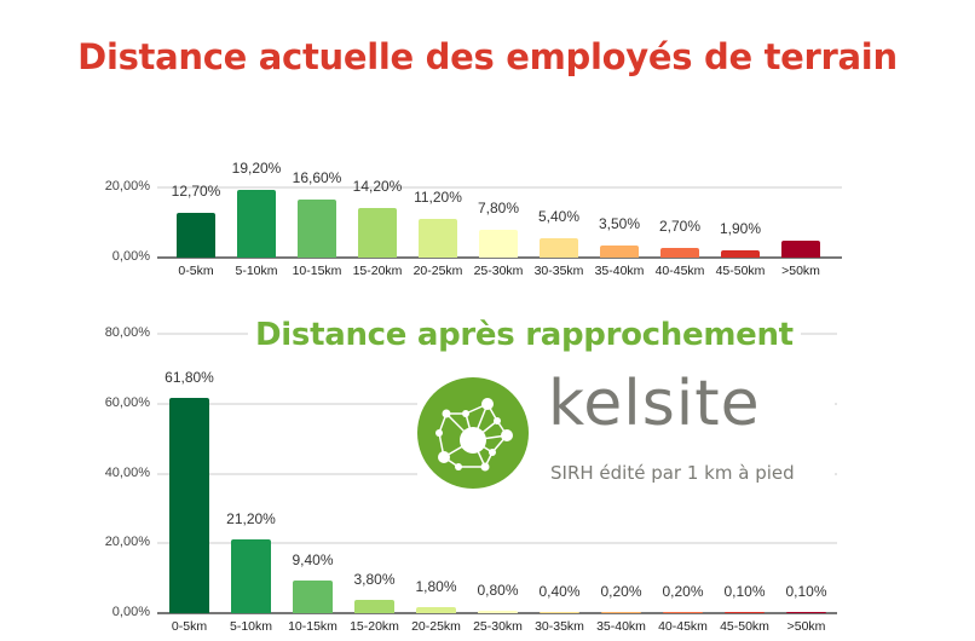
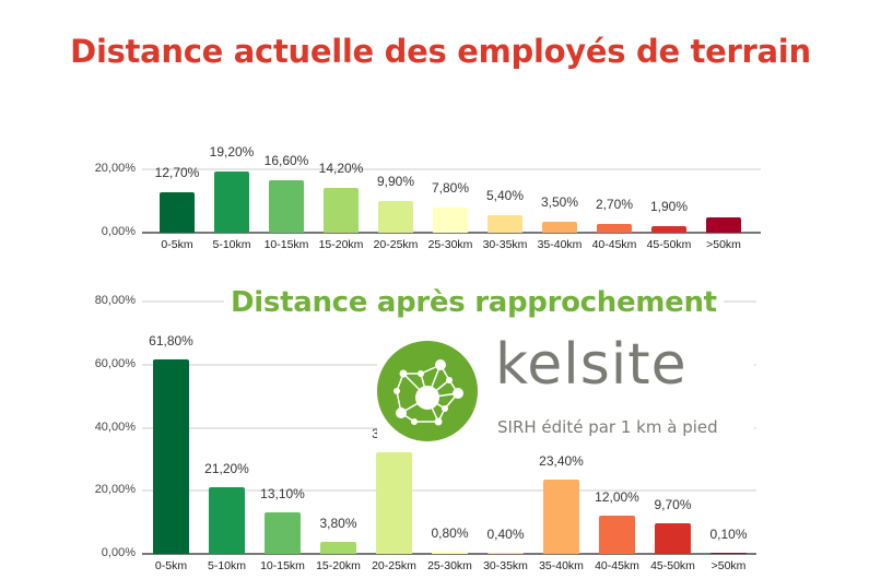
Distance actuelle des employés de terrain/20-25km: 11,20% -> 9,90%
Distance après rapprochement/10-15km: 9,40% -> 13,10%
Distance après rapprochement/20-25km: 1,80% -> 32,20%
Distance après rapprochement/35-40km: 0,20% -> 23,40%
Distance après rapprochement/40-45km: 0,20% -> 12,00%
Distance après rapprochement/45-50km: 0,10% -> 9,70%
